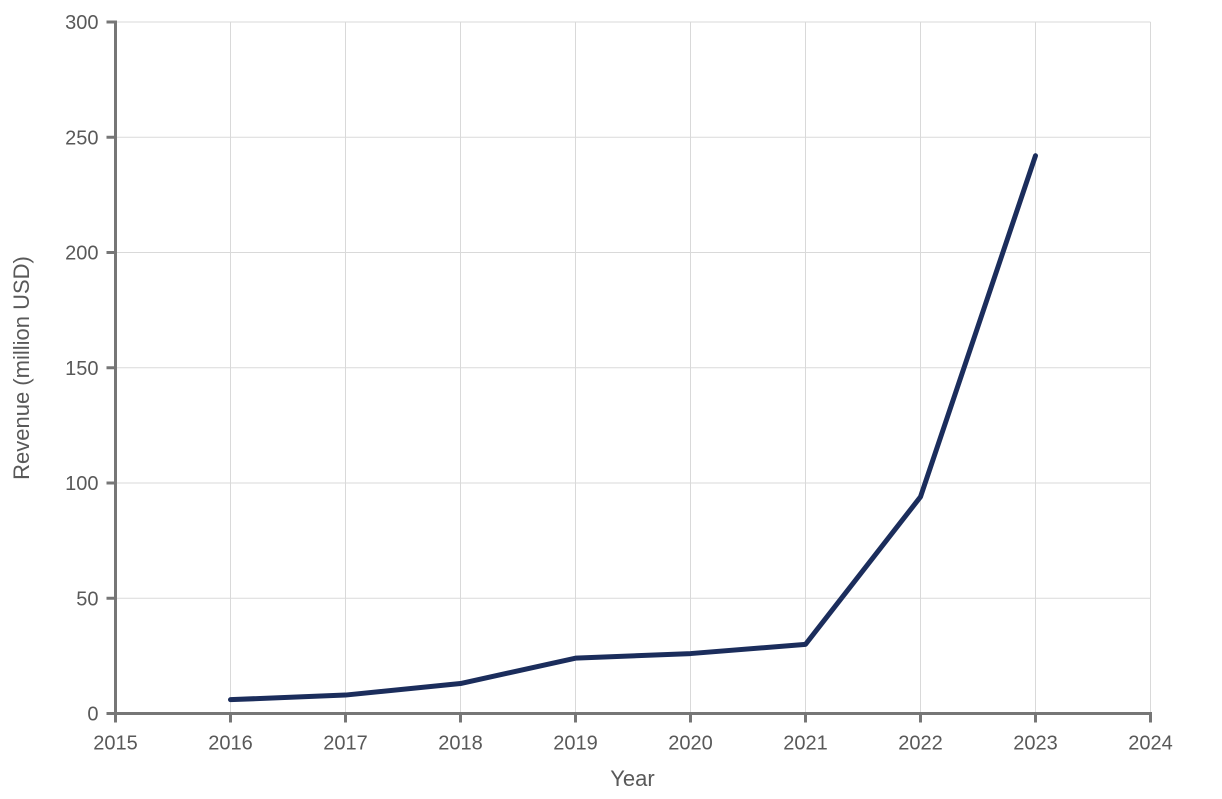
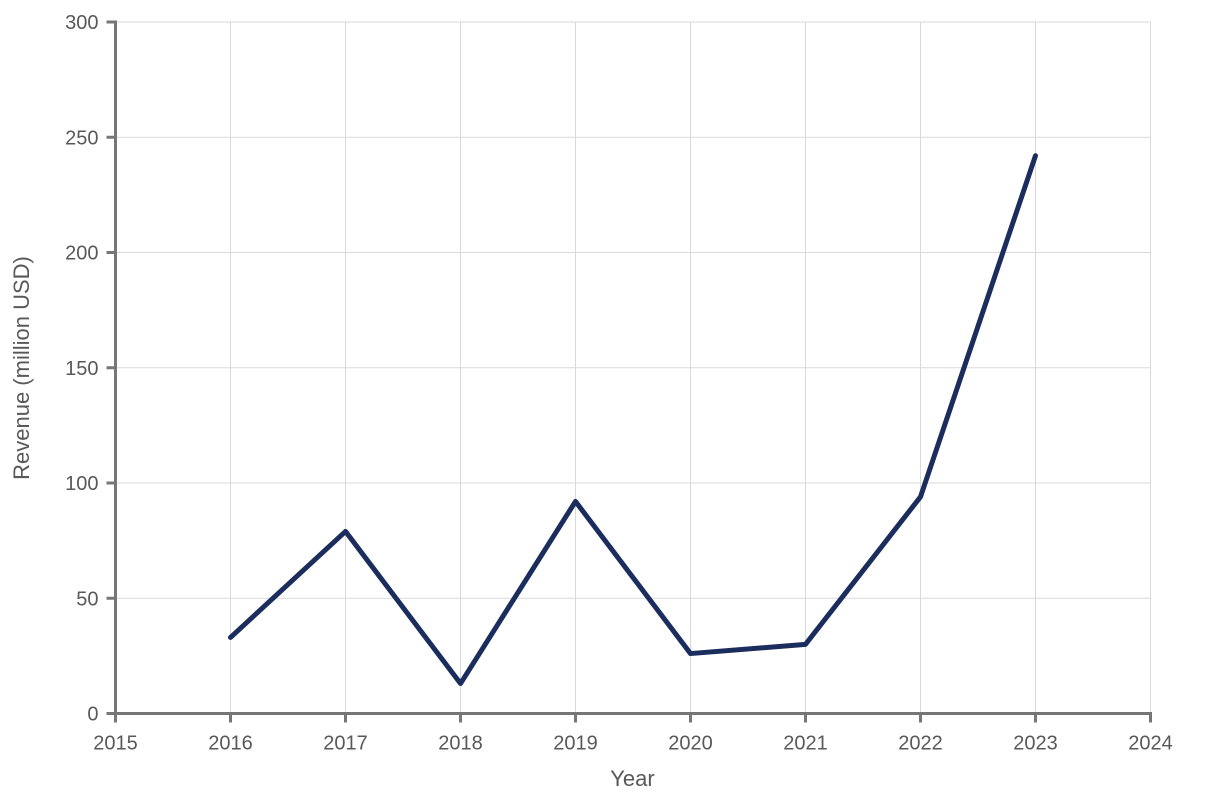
2016: 6 -> 33
2017: 8 -> 79
2019: 24 -> 92
